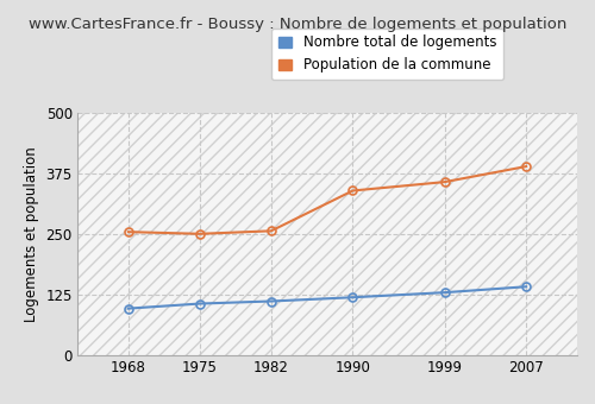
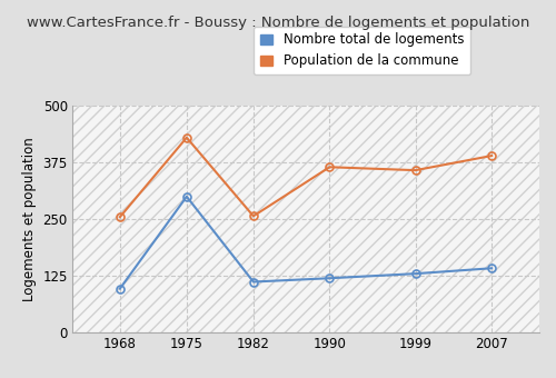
Nombre total de logements/1975: 107 -> 300
Population de la commune/1975: 251 -> 430
Population de la commune/1990: 340 -> 365
